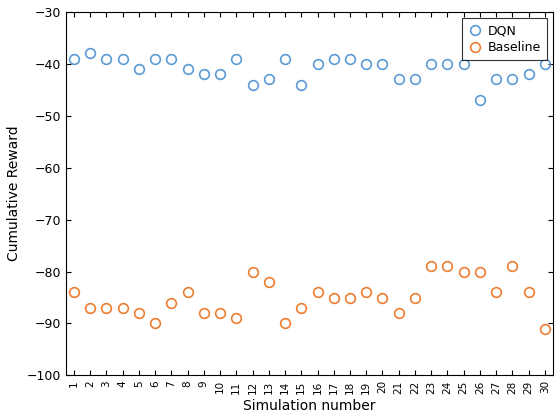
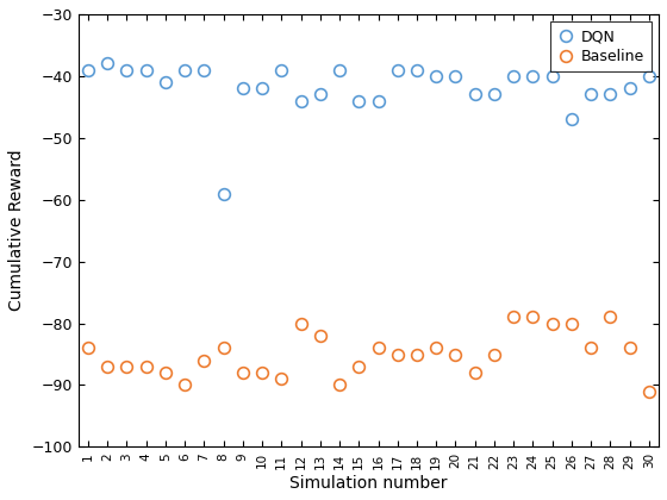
DQN/8: -41 -> -59
DQN/16: -40 -> -44
